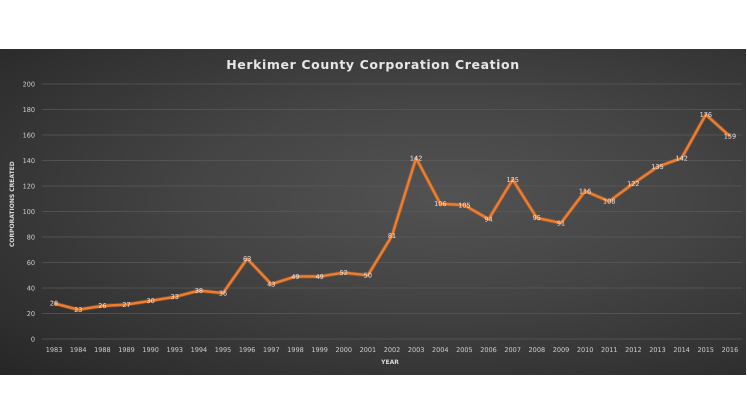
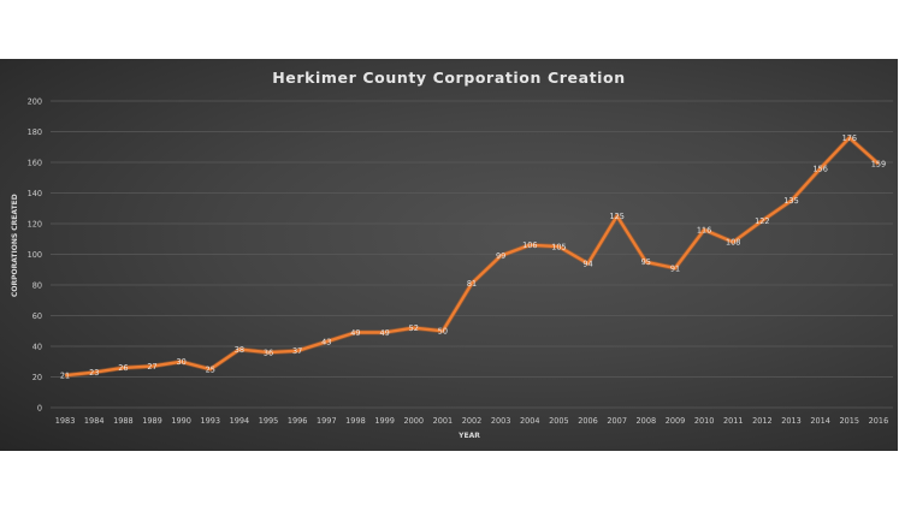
1983: 28 -> 21
1993: 33 -> 25
1996: 63 -> 37
2003: 142 -> 99
2014: 142 -> 156
